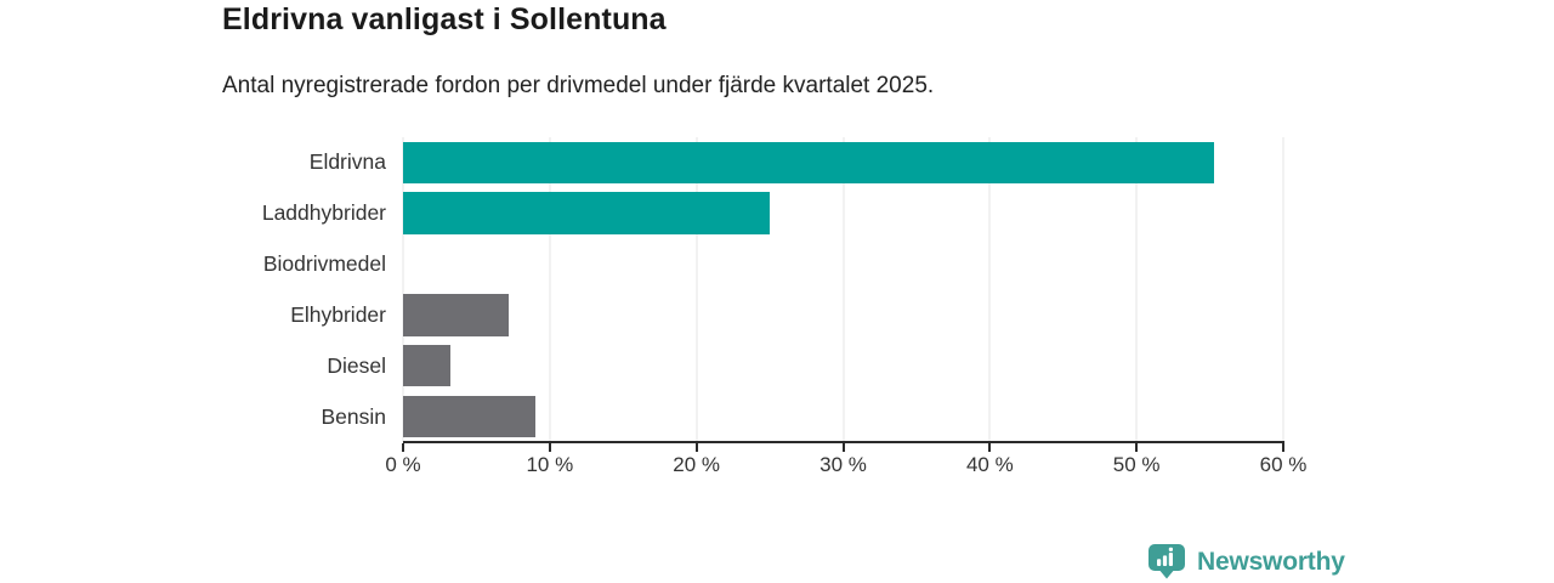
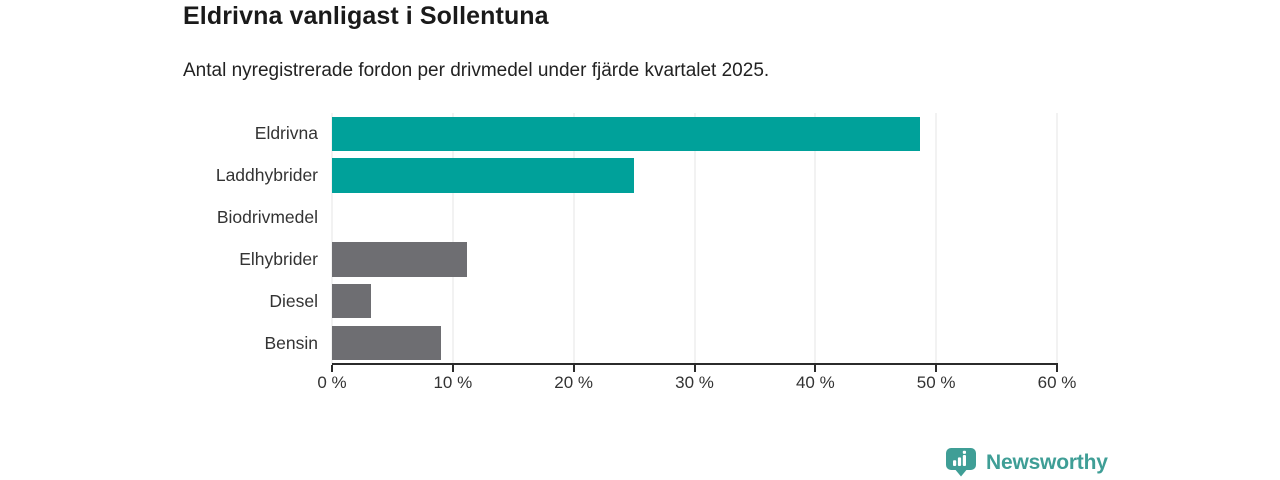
Eldrivna: 55.3% -> 48.7%
Elhybrider: 7.2% -> 11.2%
